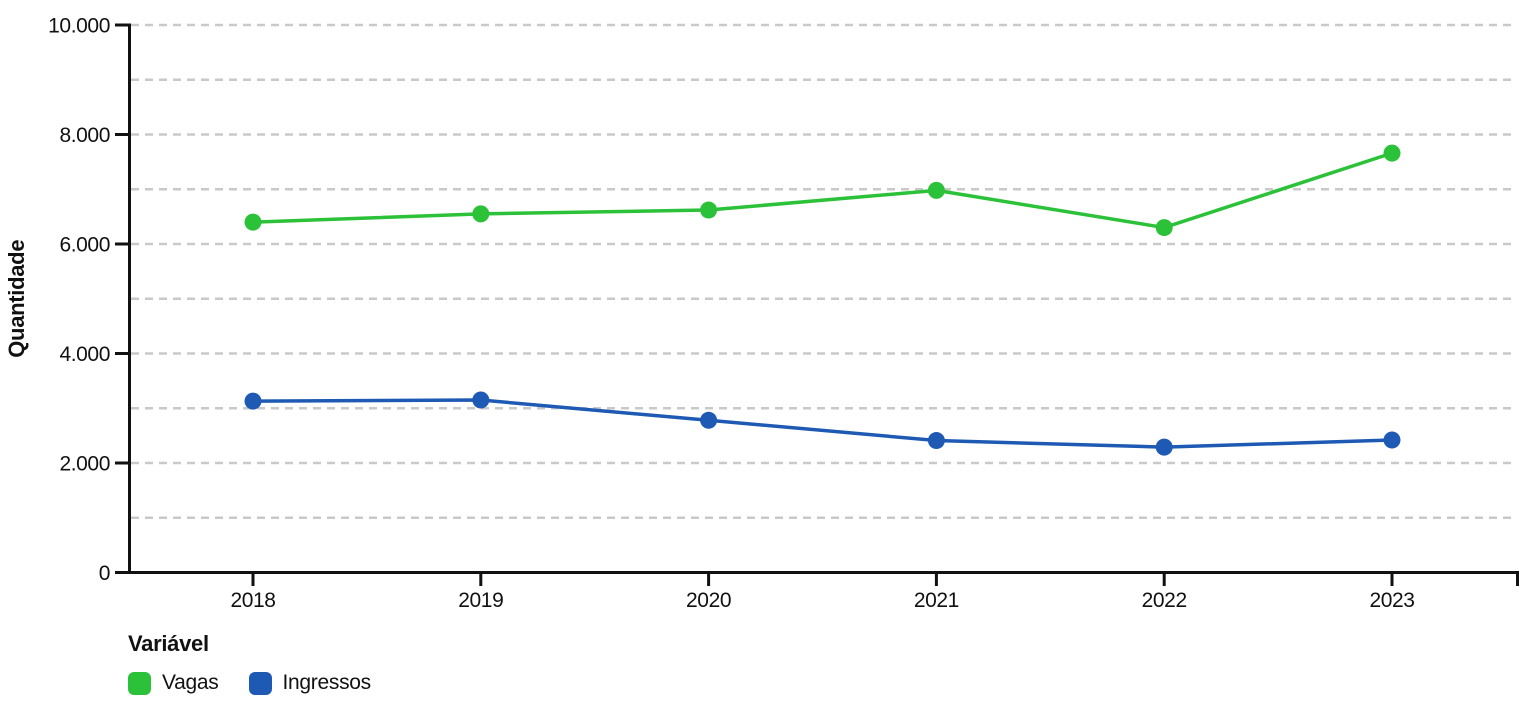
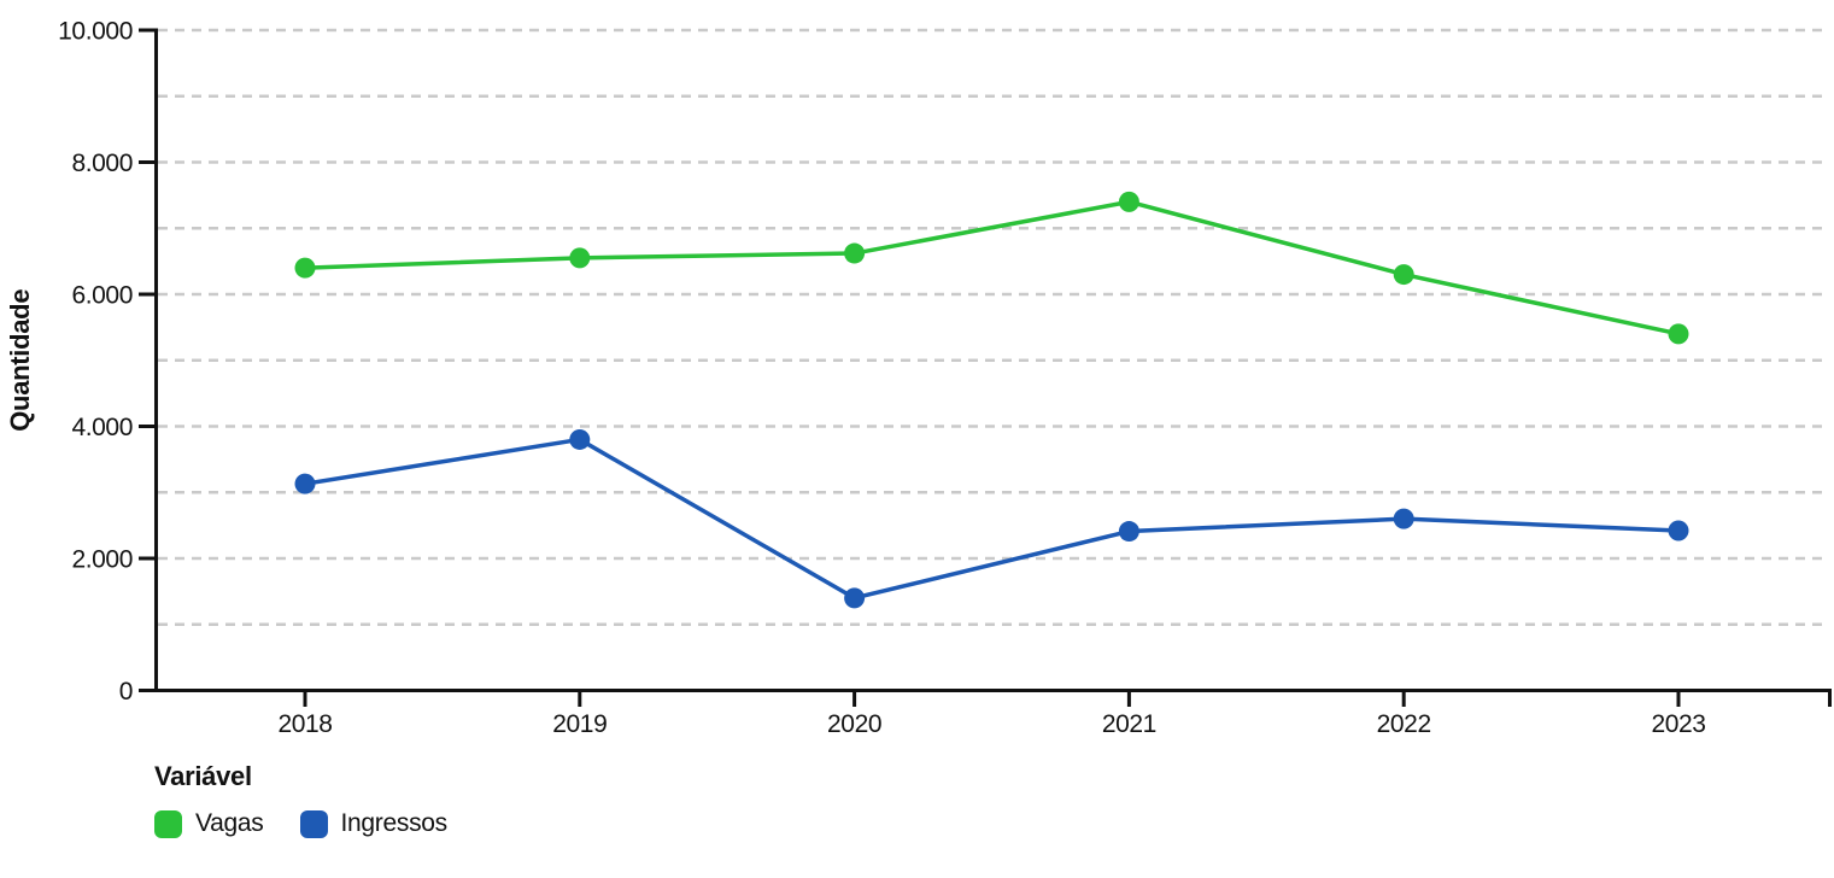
Ingressos/2019: 3200 -> 3800
Ingressos/2020: 2800 -> 1400
Vagas/2021: 7000 -> 7400
Ingressos/2022: 2300 -> 2600
Vagas/2023: 7700 -> 5400
